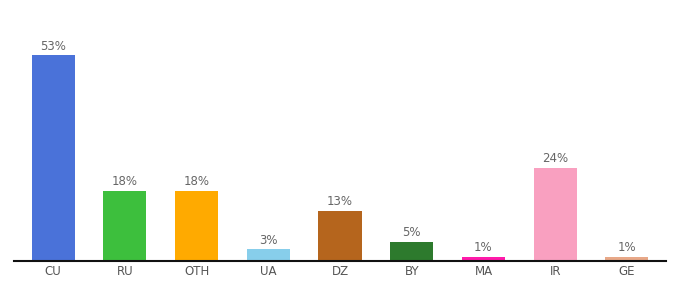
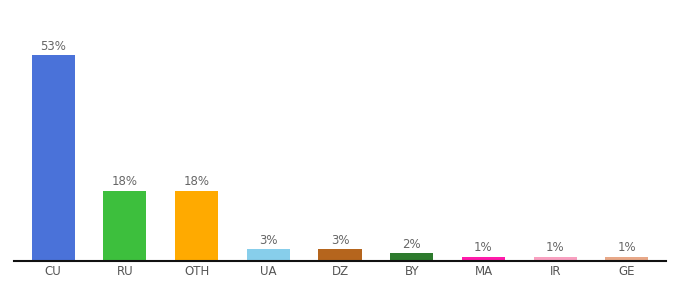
DZ: 13% -> 3%
BY: 5% -> 2%
IR: 24% -> 1%
